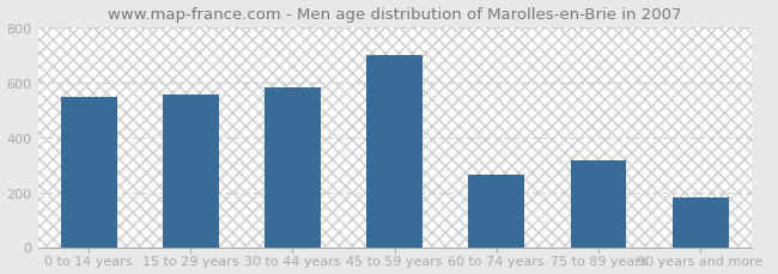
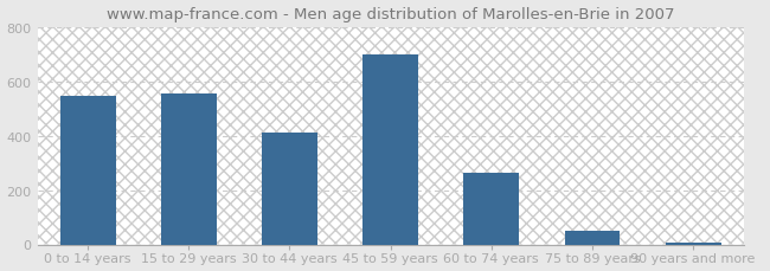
30 to 44 years: 580 -> 412
75 to 89 years: 315 -> 50
90 years and more: 180 -> 8
